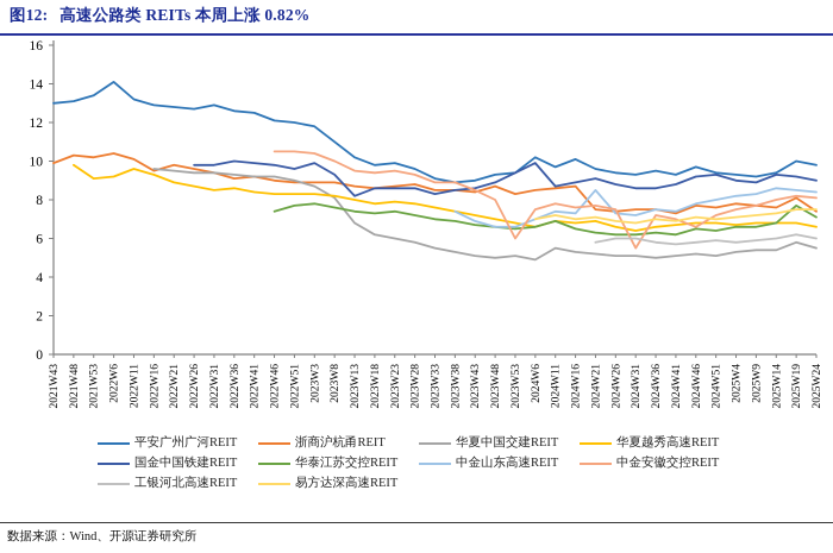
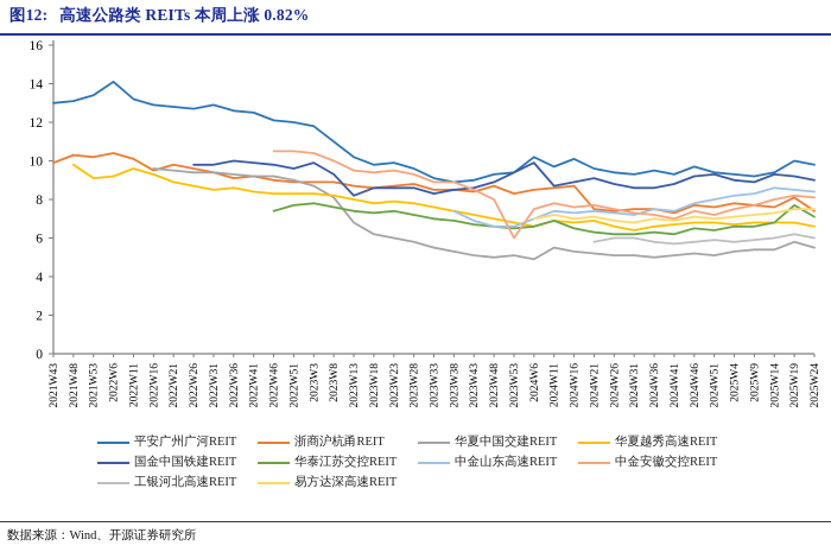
中金山东高速REIT/2024W21: 8.5 -> 7.4
中金安徽交控REIT/2024W31: 5.5 -> 7.3
中金安徽交控REIT/2024W46: 6.6 -> 7.4
